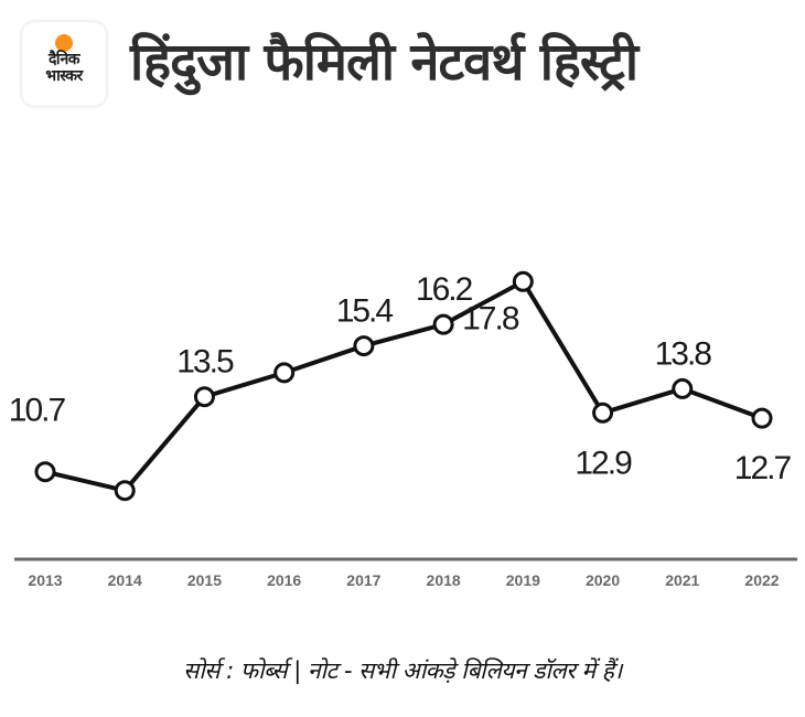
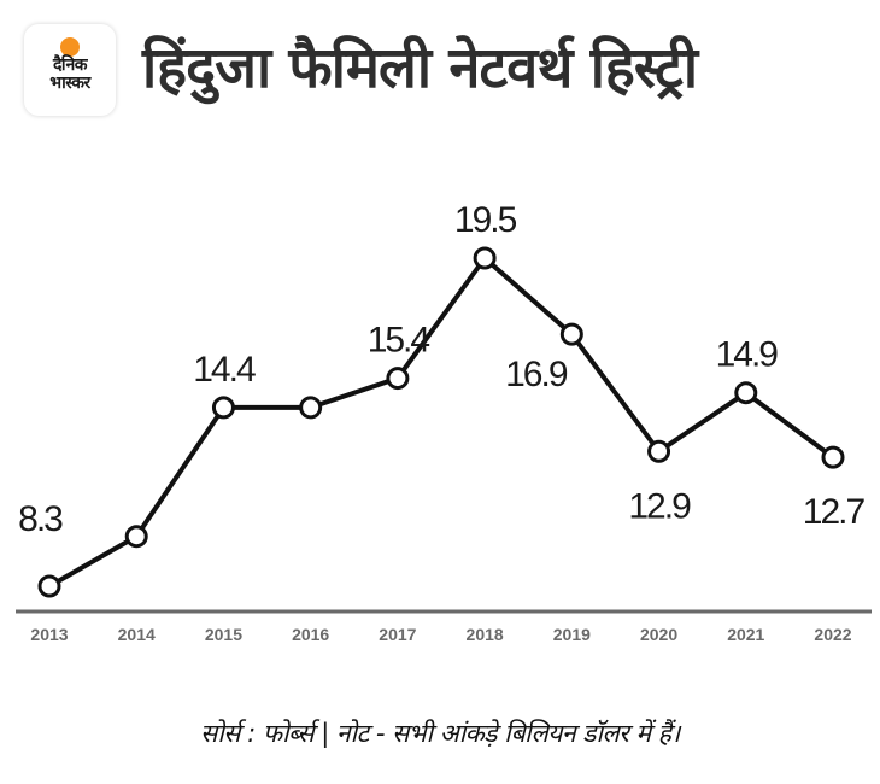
2013: 10.7 -> 8.3
2015: 13.5 -> 14.4
2018: 16.2 -> 19.5
2019: 17.8 -> 16.9
2021: 13.8 -> 14.9
